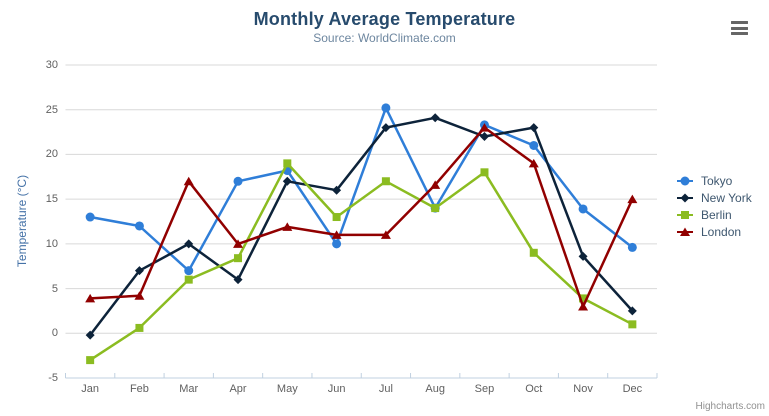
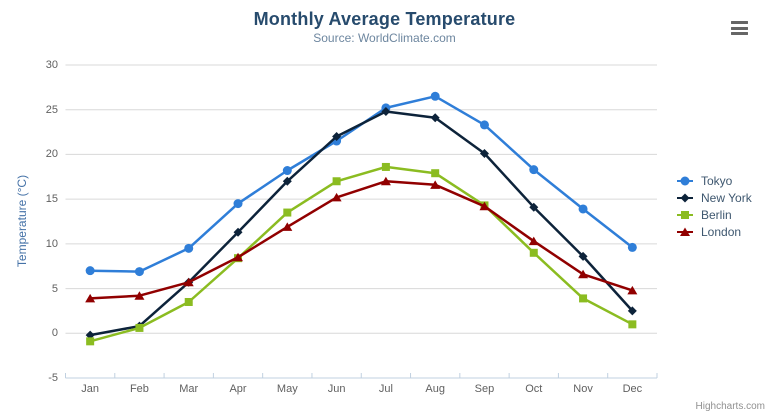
Tokyo/Jan: 13 -> 7
Berlin/Jan: -3 -> -1
Tokyo/Feb: 12 -> 7
New York/Feb: 7 -> 1
Tokyo/Mar: 7 -> 10
New York/Mar: 10 -> 6
Berlin/Mar: 6 -> 4
London/Mar: 17 -> 6
Tokyo/Apr: 17 -> 14
New York/Apr: 6 -> 11
London/Apr: 10 -> 8
Berlin/May: 19 -> 14
Tokyo/Jun: 10 -> 22
New York/Jun: 16 -> 22
Berlin/Jun: 13 -> 17
London/Jun: 11 -> 15
New York/Jul: 23 -> 25
Berlin/Jul: 17 -> 19
London/Jul: 11 -> 17
Tokyo/Aug: 14 -> 26
Berlin/Aug: 14 -> 18
New York/Sep: 22 -> 20
Berlin/Sep: 18 -> 14
London/Sep: 23 -> 14
Tokyo/Oct: 21 -> 18
New York/Oct: 23 -> 14
London/Oct: 19 -> 10
London/Nov: 3 -> 7
London/Dec: 15 -> 5
